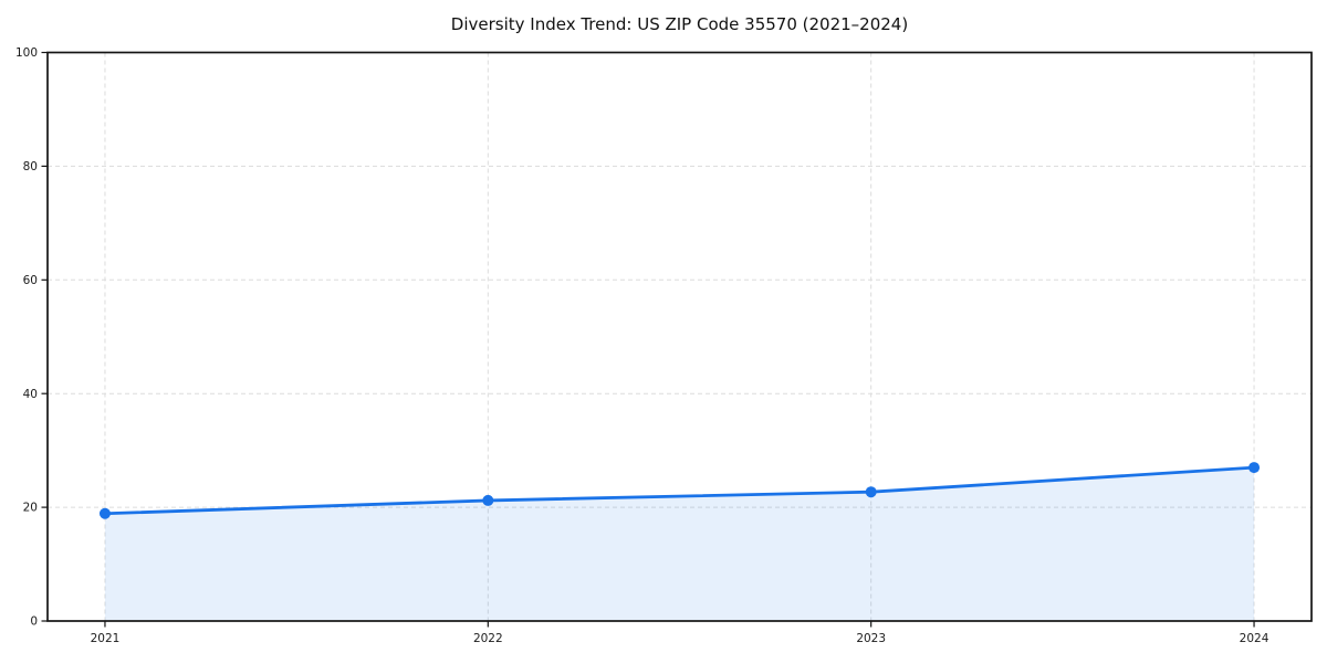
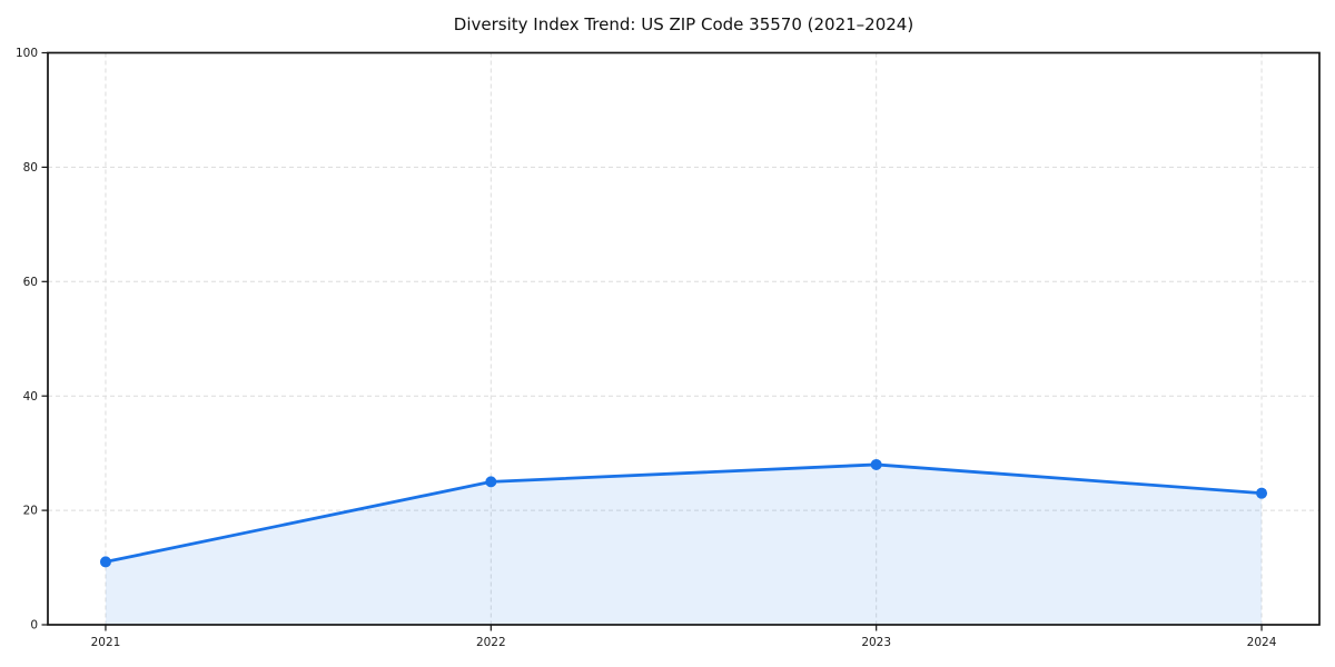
2021: 19 -> 11
2022: 21 -> 25
2023: 23 -> 28
2024: 27 -> 23
